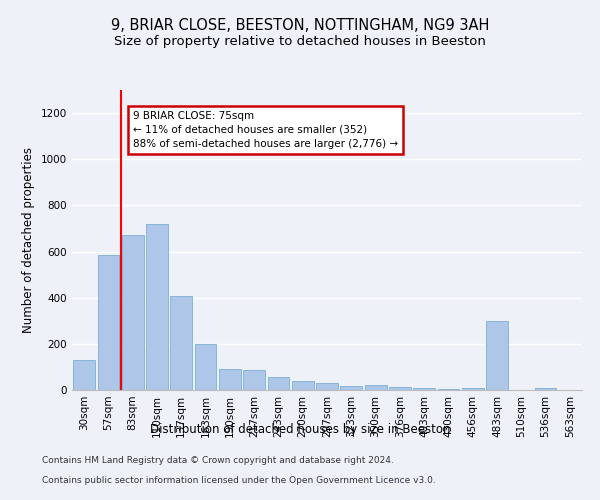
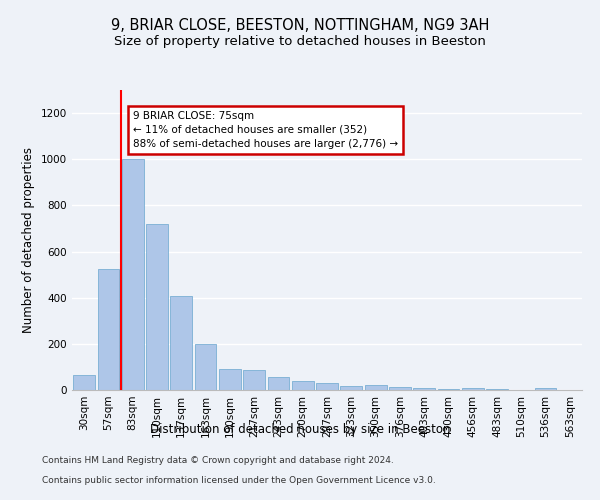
30sqm: 130 -> 65
57sqm: 585 -> 525
83sqm: 670 -> 1000
483sqm: 300 -> 3
